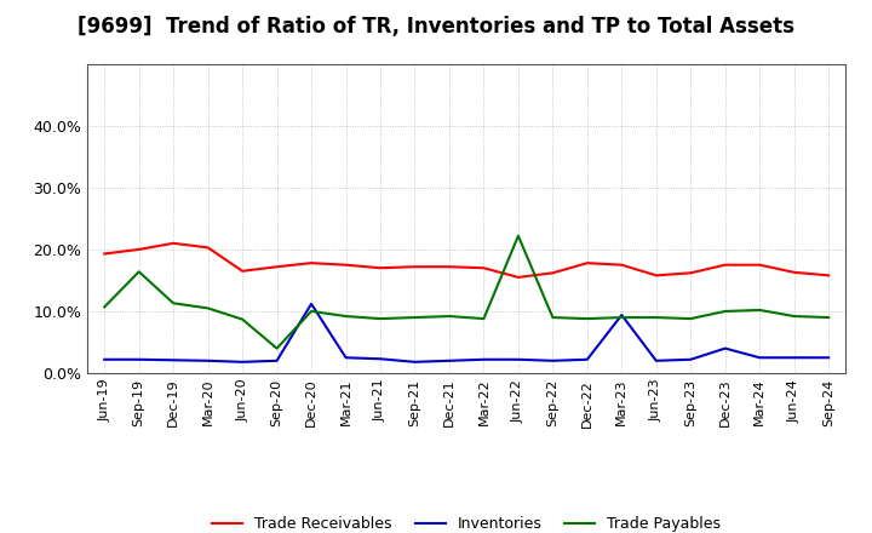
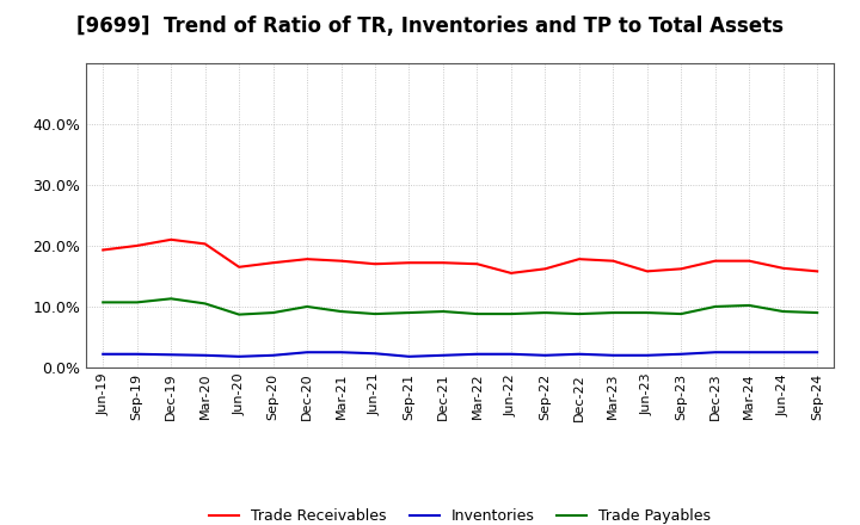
Trade Payables/Sep-19: 16.4% -> 10.7%
Trade Payables/Sep-20: 4.0% -> 9.0%
Inventories/Dec-20: 11.2% -> 2.5%
Trade Payables/Jun-22: 22.2% -> 8.8%
Inventories/Mar-23: 9.4% -> 2.0%
Inventories/Dec-23: 4.0% -> 2.5%
